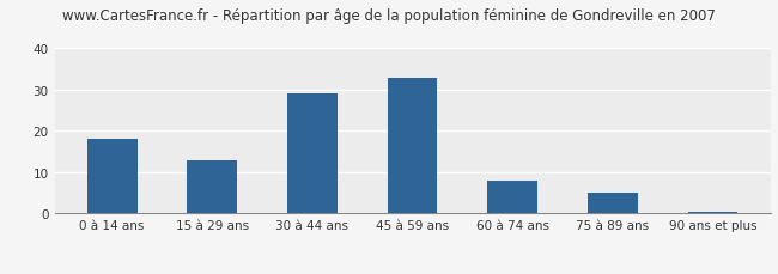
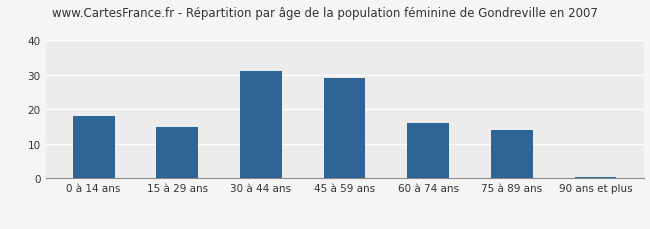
15 à 29 ans: 13.0 -> 15.0
30 à 44 ans: 29.0 -> 31.0
45 à 59 ans: 33.0 -> 29.0
60 à 74 ans: 8.0 -> 16.0
75 à 89 ans: 5.0 -> 14.0
